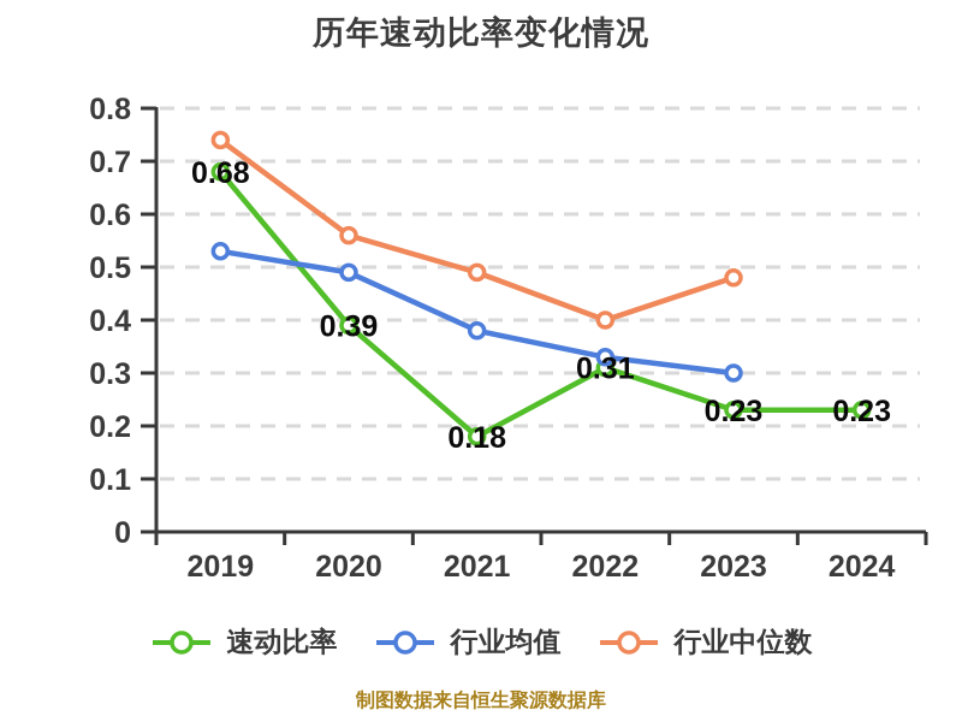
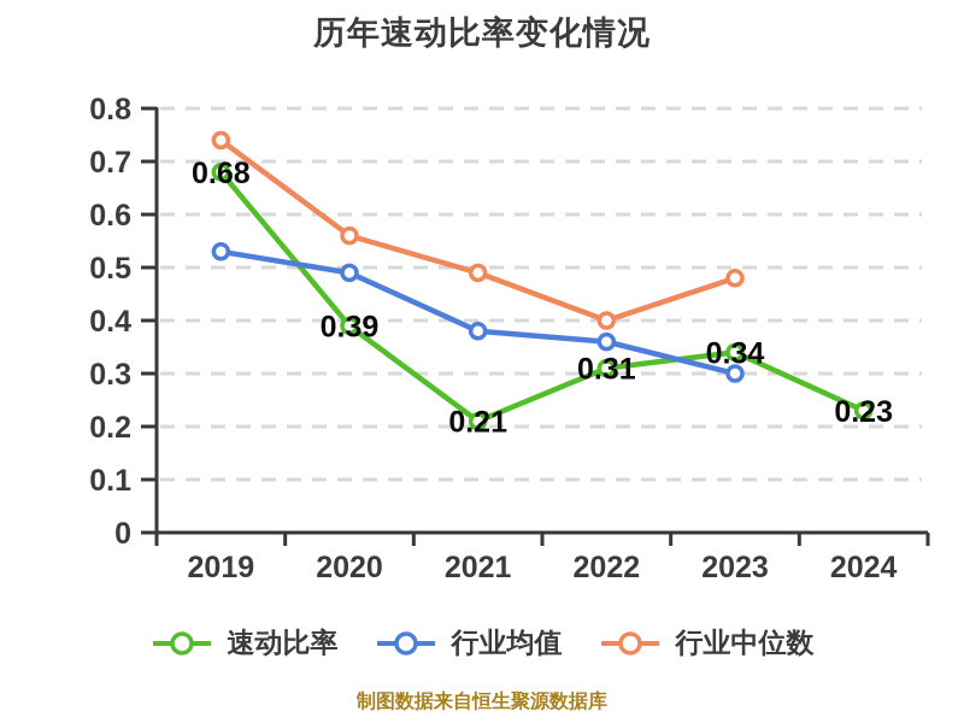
速动比率/2021: 0.18 -> 0.21
行业均值/2022: 0.33 -> 0.36
速动比率/2023: 0.23 -> 0.34
